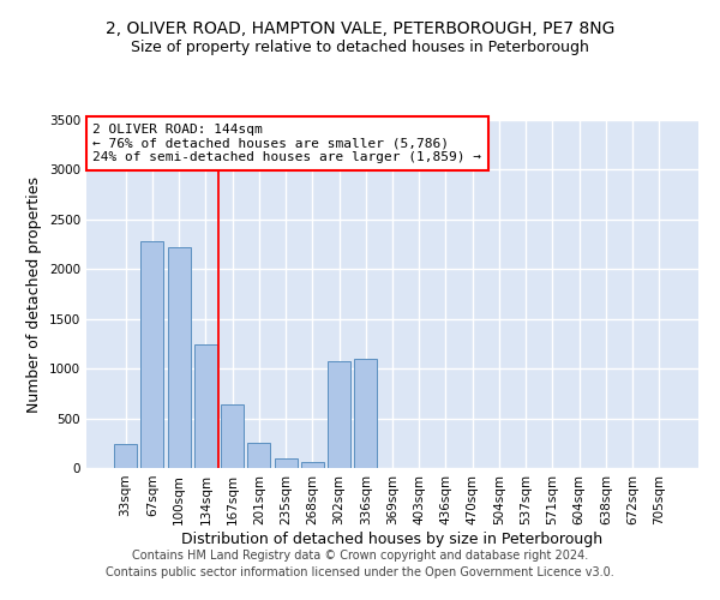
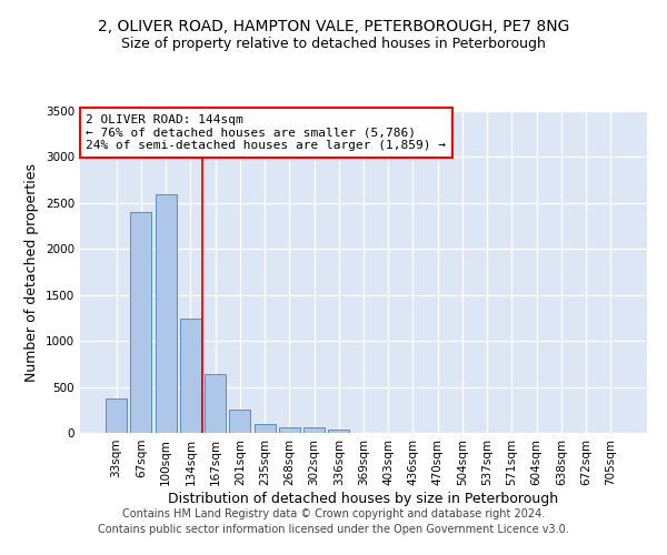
33sqm: 240 -> 380
67sqm: 2280 -> 2400
100sqm: 2220 -> 2600
302sqm: 1080 -> 60
336sqm: 1100 -> 40
